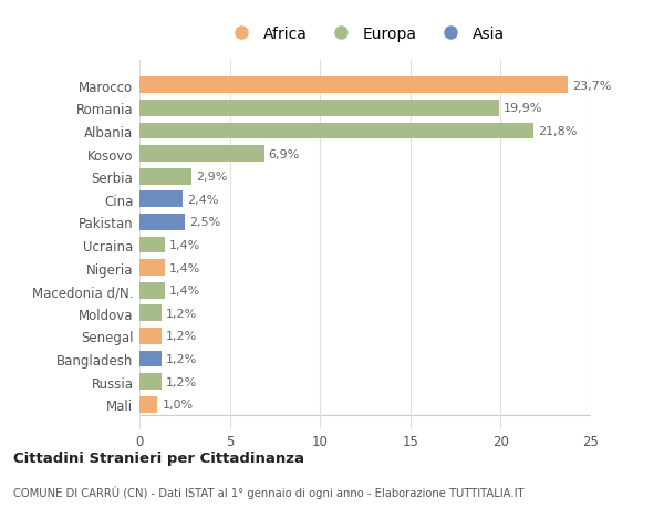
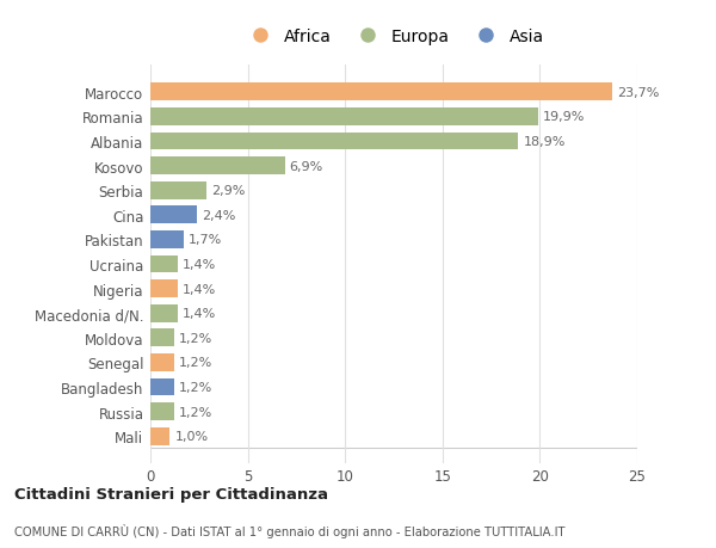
Albania: 21,8% -> 18,9%
Pakistan: 2,5% -> 1,7%
